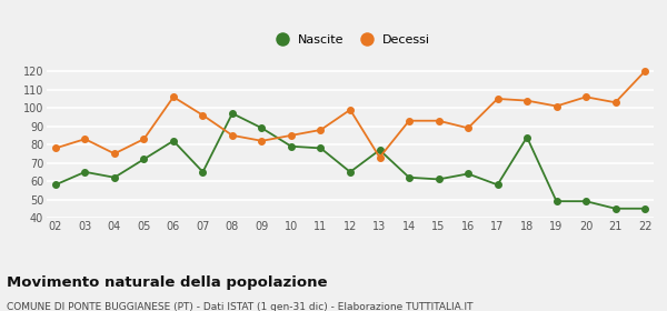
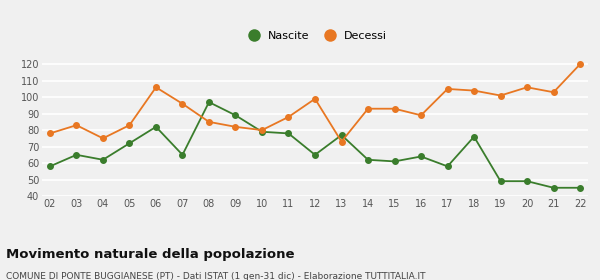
Decessi/10: 85 -> 80
Nascite/18: 84 -> 76
